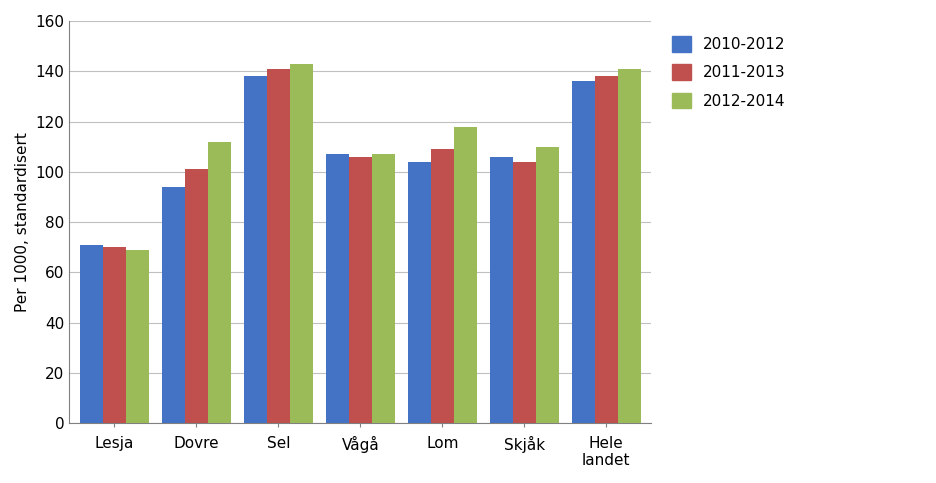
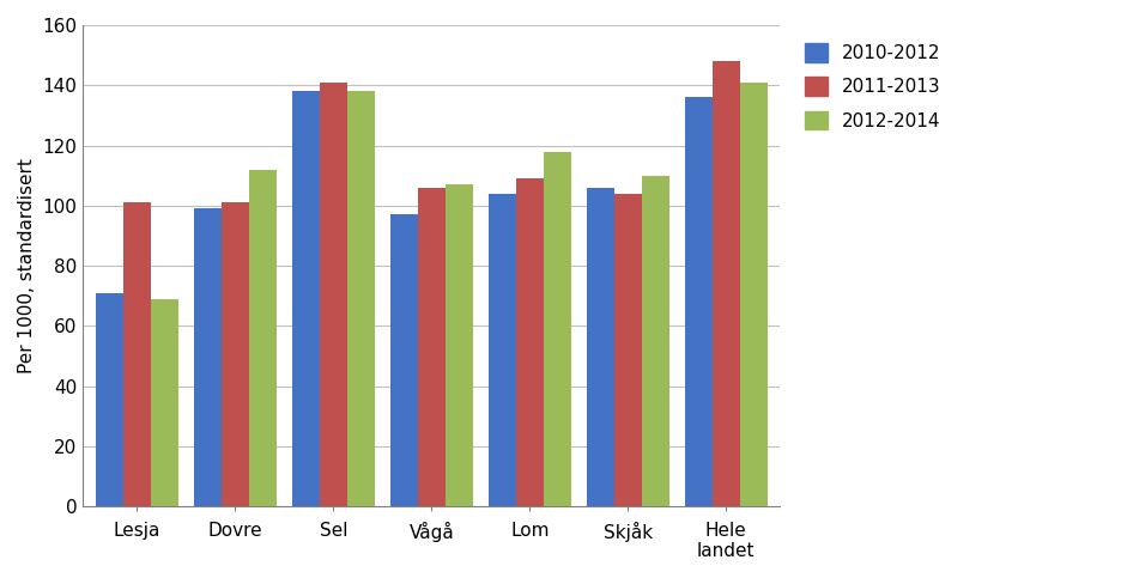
2011-2013/Lesja: 70 -> 101
2010-2012/Dovre: 94 -> 99
2012-2014/Sel: 143 -> 138
2010-2012/Vågå: 107 -> 97
2011-2013/Hele landet: 138 -> 148
